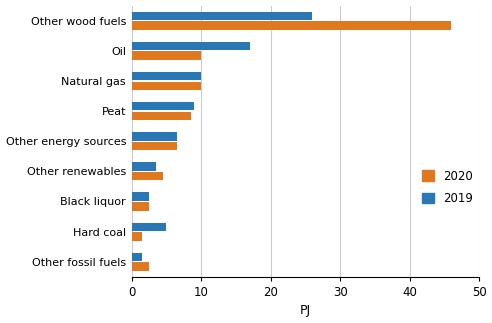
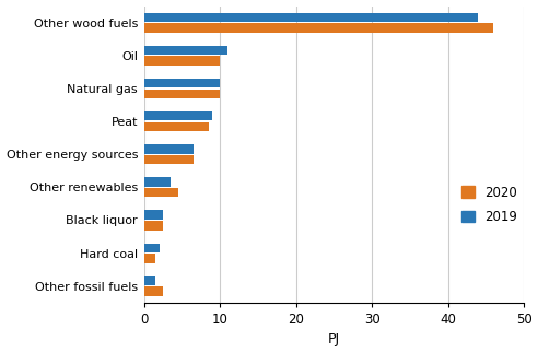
2019/Other wood fuels: 26.0 -> 44.0
2019/Oil: 17.0 -> 11.0
2019/Hard coal: 5.0 -> 2.0
